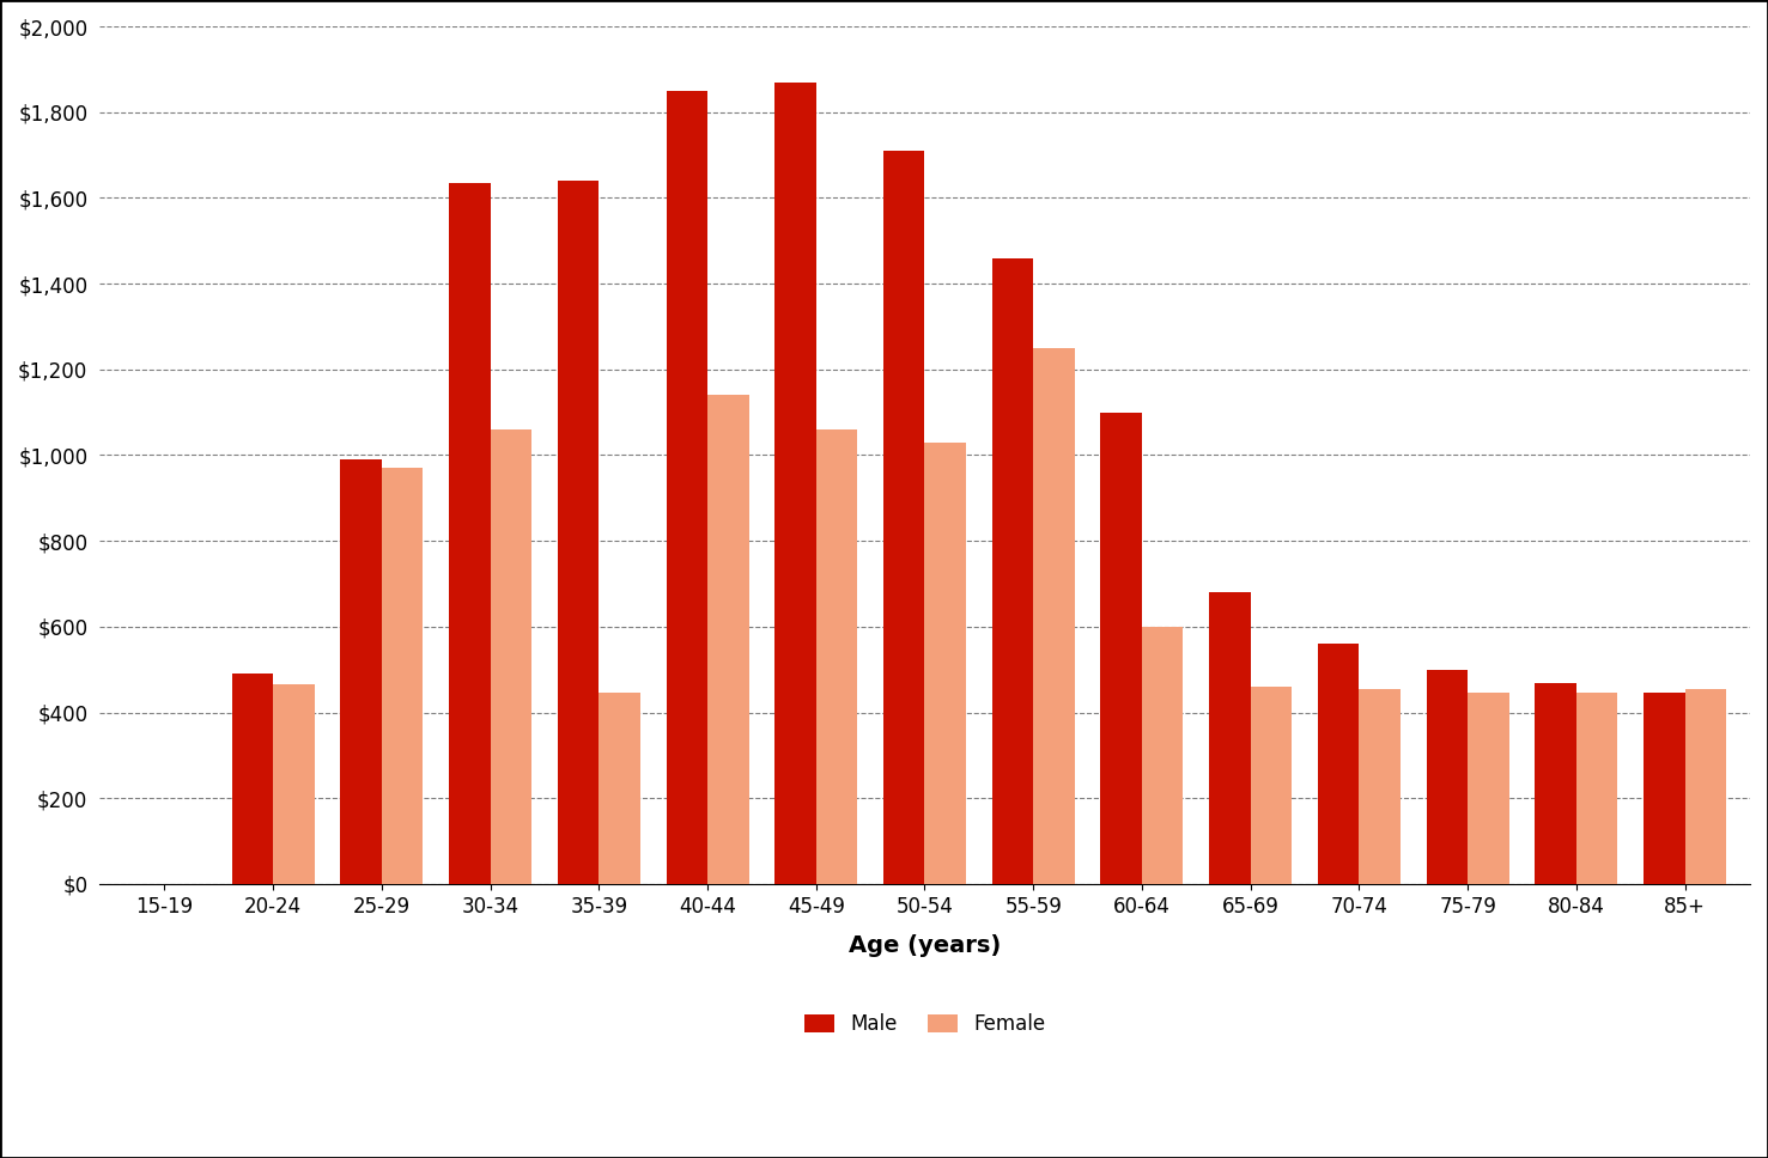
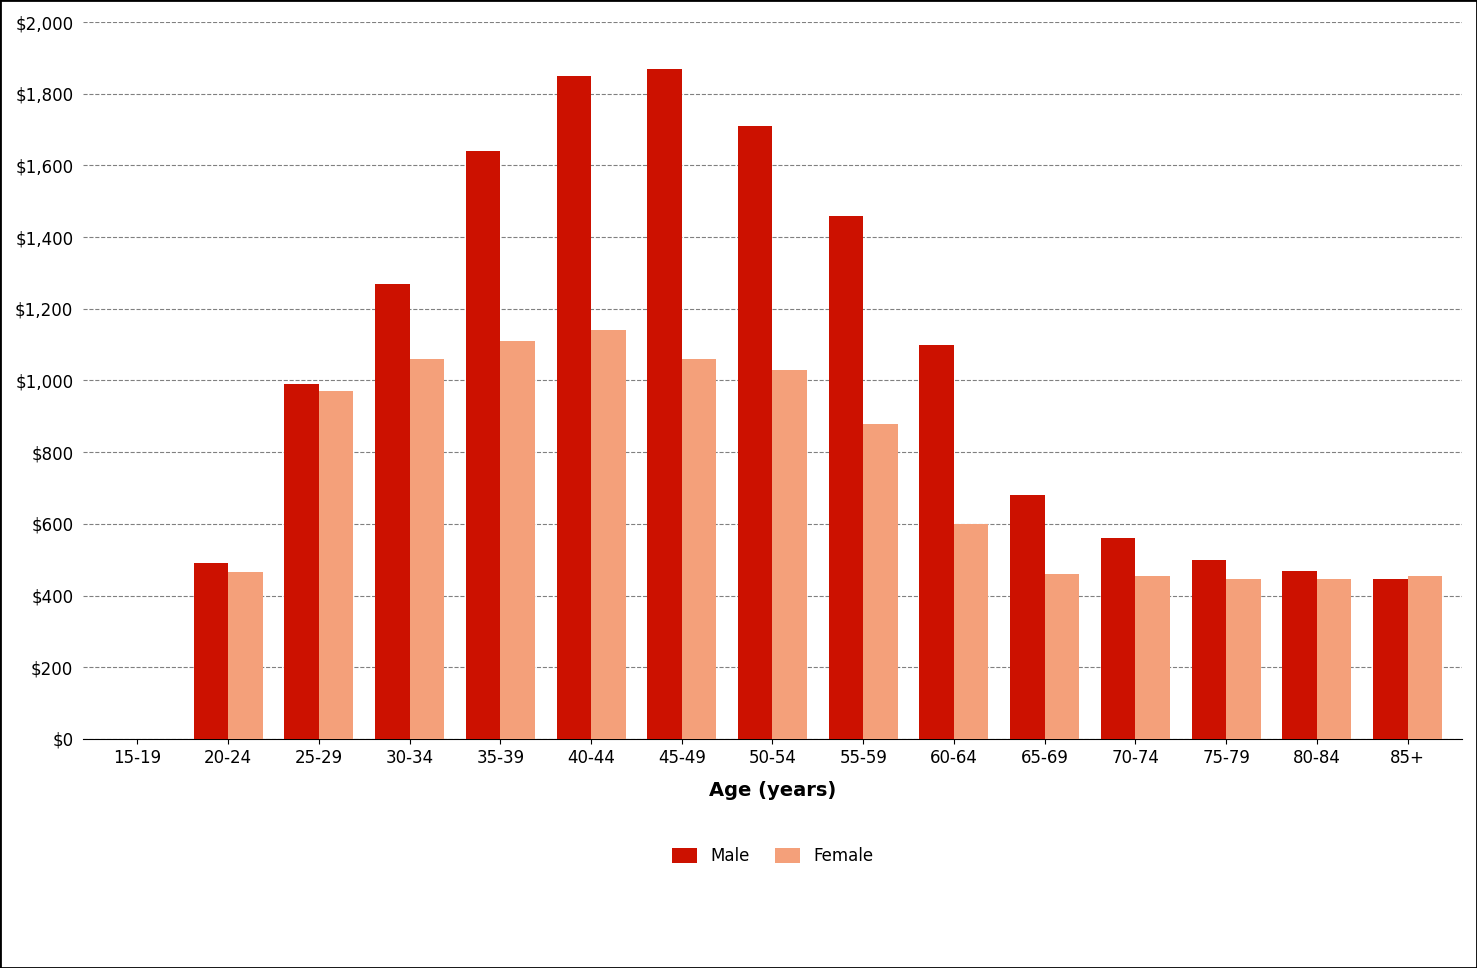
Male/30-34: $1,635 -> $1,270
Female/35-39: $445 -> $1,110
Female/55-59: $1,250 -> $880
